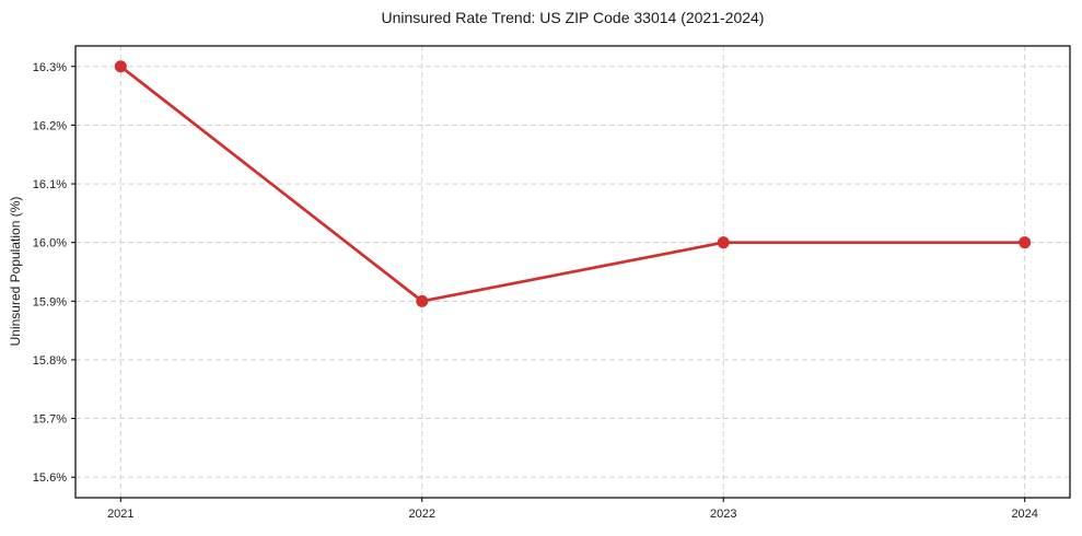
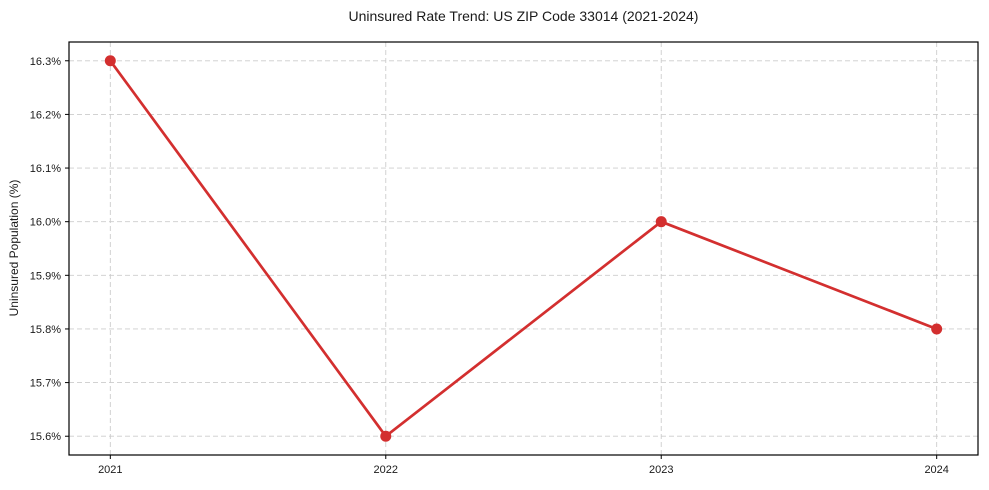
2022: 15.9% -> 15.6%
2024: 16.0% -> 15.8%
